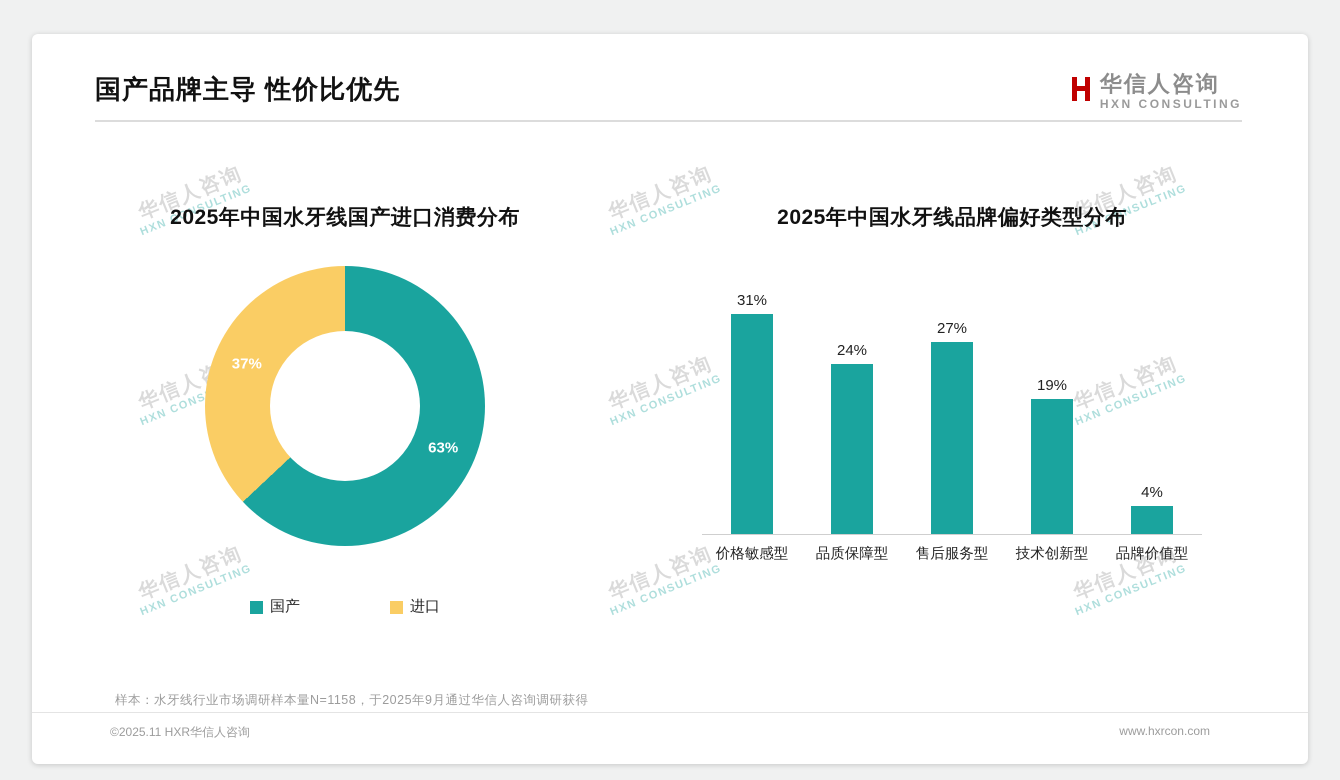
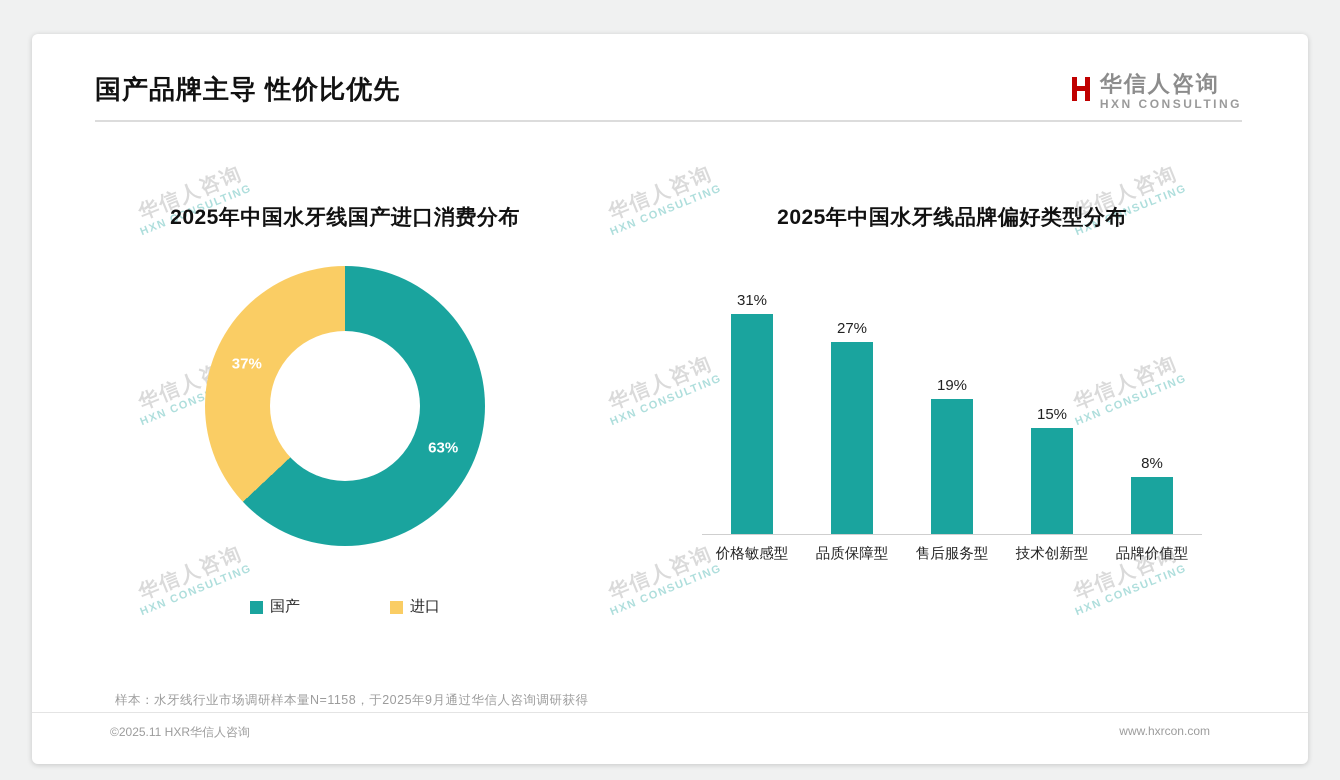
2025年中国水牙线品牌偏好类型分布/品质保障型: 24% -> 27%
2025年中国水牙线品牌偏好类型分布/售后服务型: 27% -> 19%
2025年中国水牙线品牌偏好类型分布/技术创新型: 19% -> 15%
2025年中国水牙线品牌偏好类型分布/品牌价值型: 4% -> 8%
